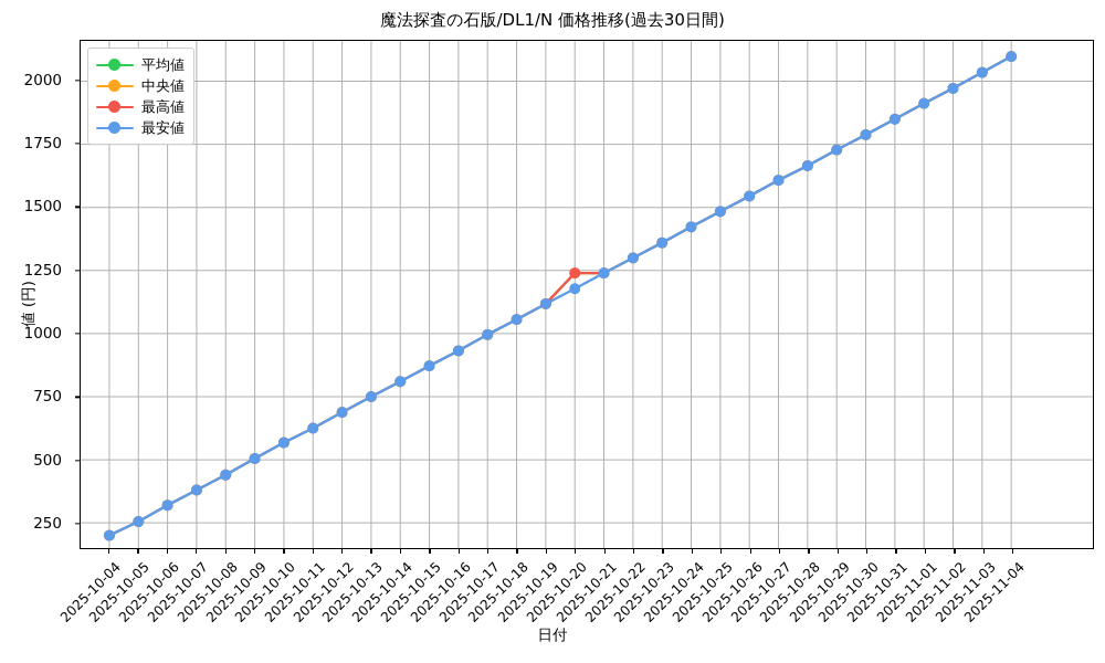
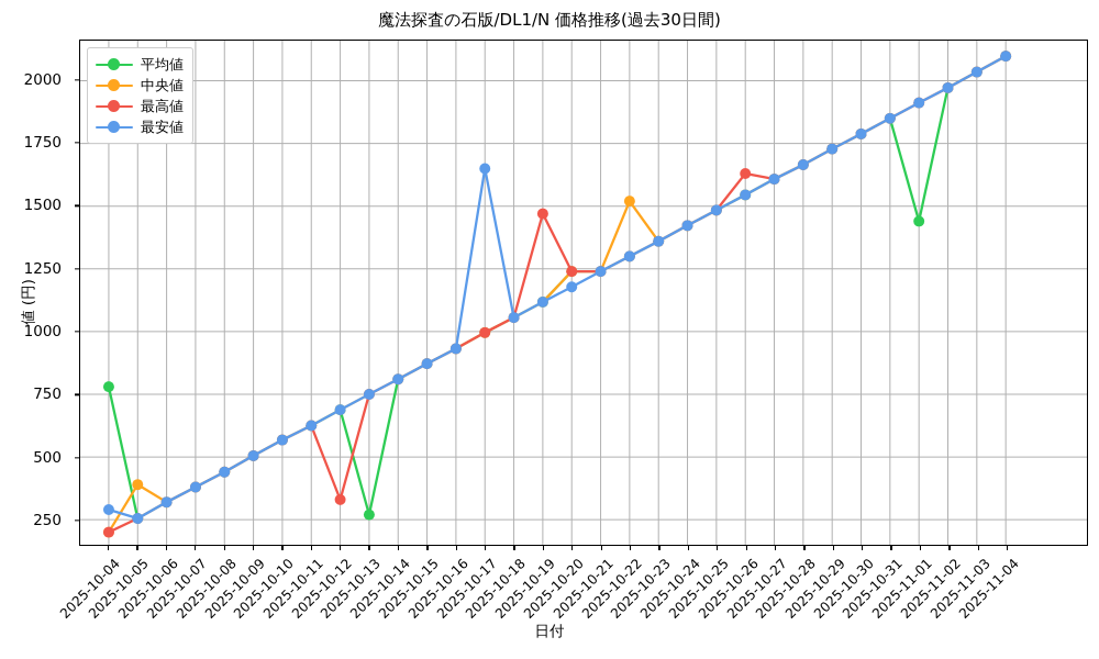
平均値/2025-10-04: 200 -> 780
最安値/2025-10-04: 200 -> 290
中央値/2025-10-05: 260 -> 390
最高値/2025-10-12: 690 -> 330
平均値/2025-10-13: 750 -> 270
最安値/2025-10-17: 1000 -> 1650
最高値/2025-10-19: 1120 -> 1470
中央値/2025-10-22: 1300 -> 1520
最高値/2025-10-26: 1540 -> 1630
平均値/2025-11-01: 1910 -> 1440
